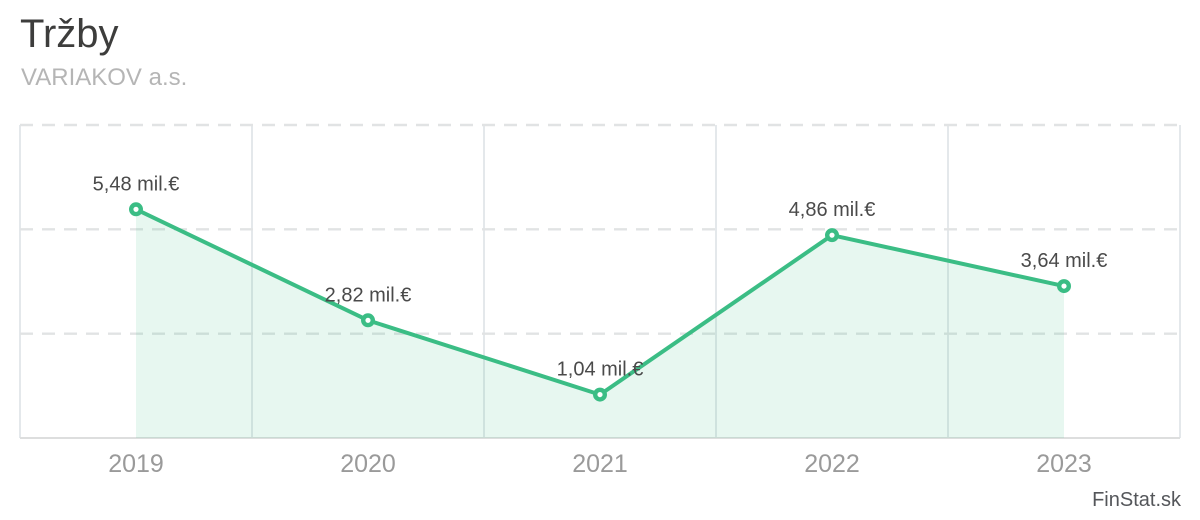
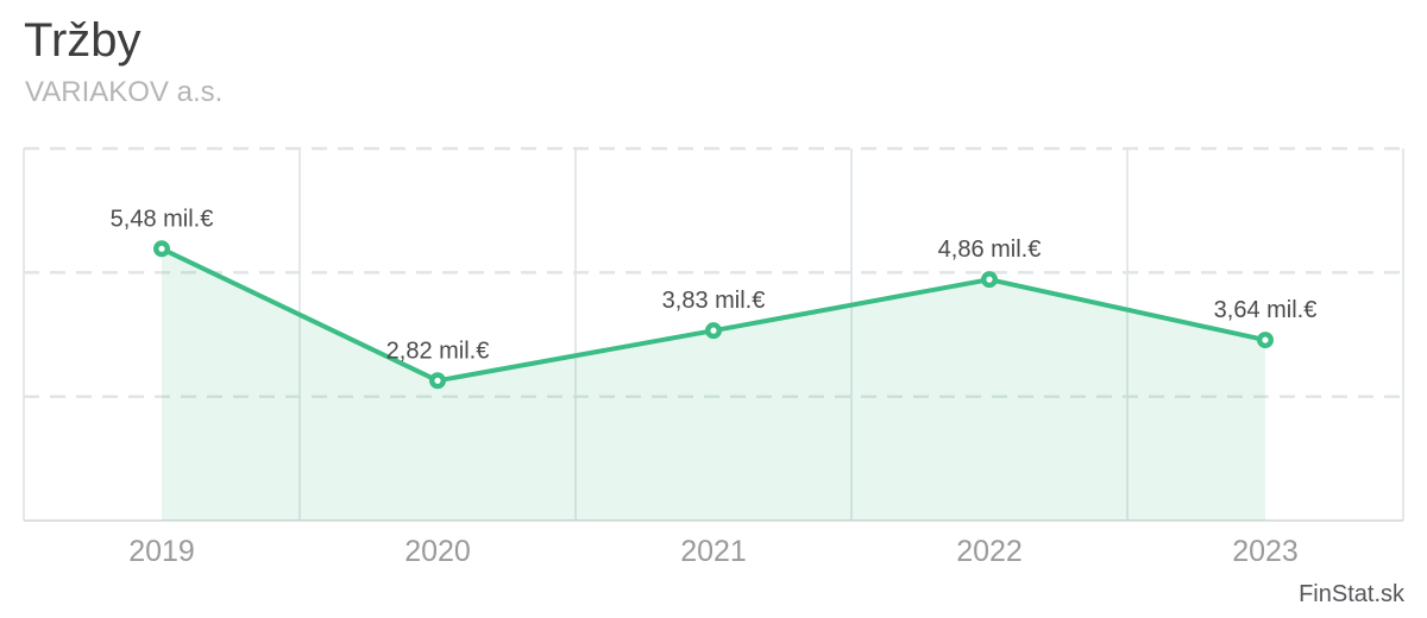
2021: 1,04 -> 3,83
